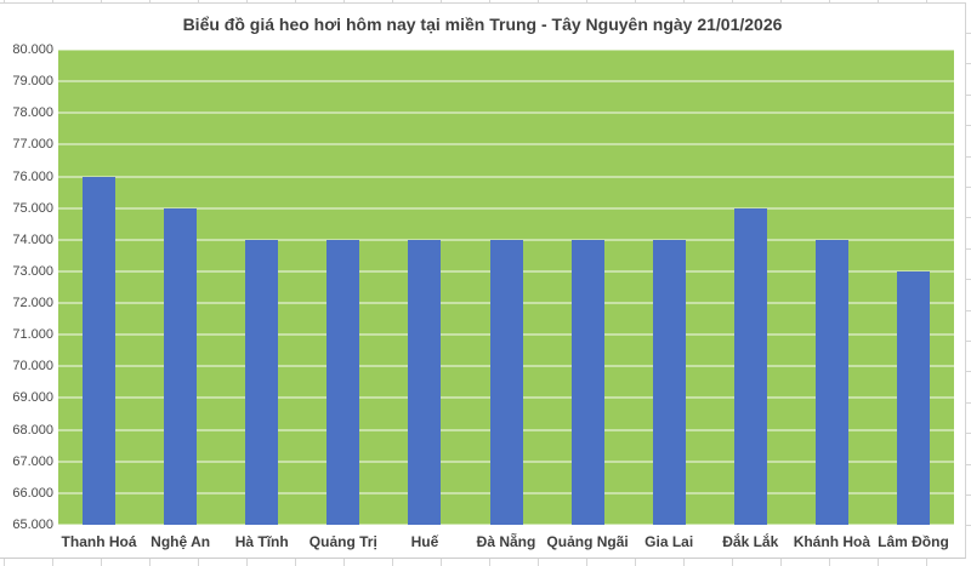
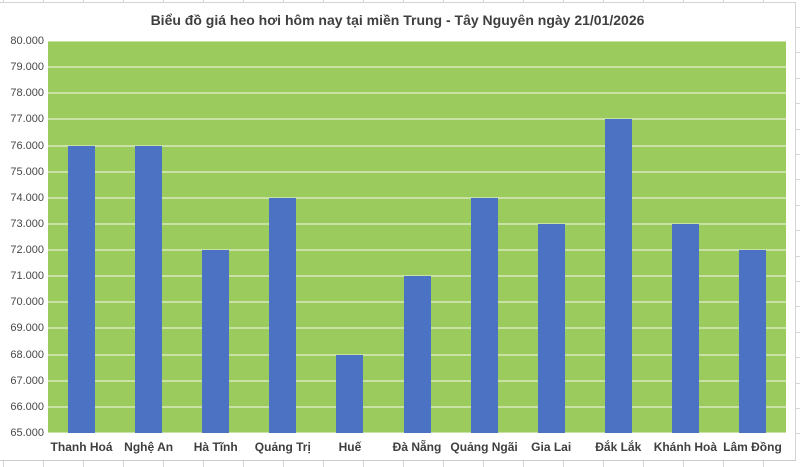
Nghệ An: 75000 -> 76000
Hà Tĩnh: 74000 -> 72000
Huế: 74000 -> 68000
Đà Nẵng: 74000 -> 71000
Gia Lai: 74000 -> 73000
Đắk Lắk: 75000 -> 77000
Khánh Hoà: 74000 -> 73000
Lâm Đồng: 73000 -> 72000
